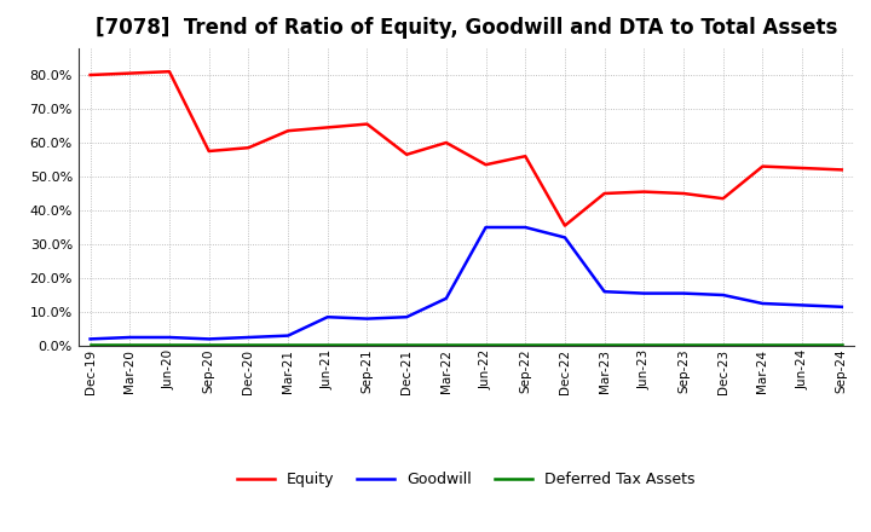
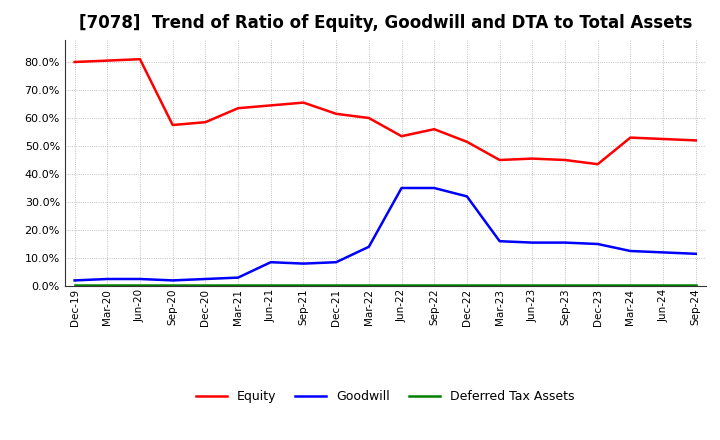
Equity/Dec-21: 56.5% -> 61.5%
Equity/Dec-22: 35.5% -> 51.5%
